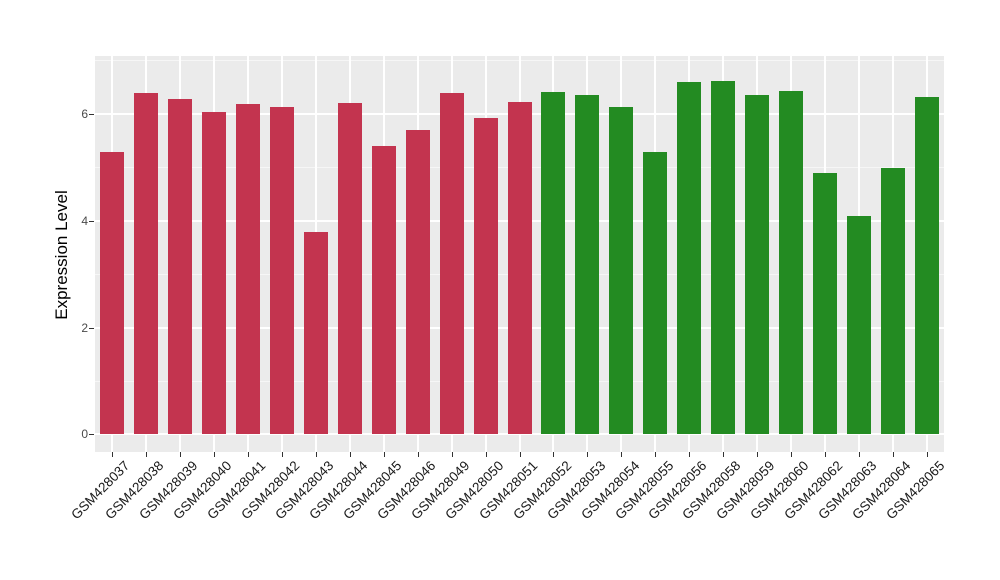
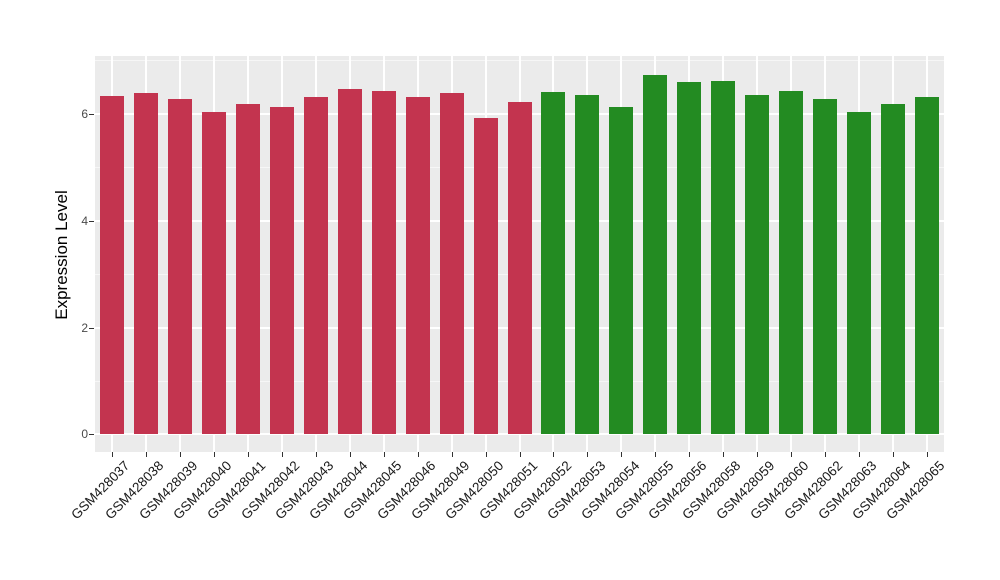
GSM428037: 5.3 -> 6.3
GSM428043: 3.8 -> 6.3
GSM428044: 6.2 -> 6.5
GSM428045: 5.4 -> 6.4
GSM428046: 5.7 -> 6.3
GSM428055: 5.3 -> 6.7
GSM428062: 4.9 -> 6.3
GSM428063: 4.1 -> 6.0
GSM428064: 5.0 -> 6.2
